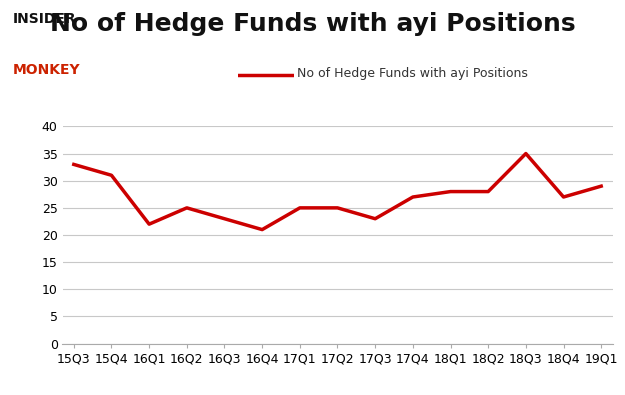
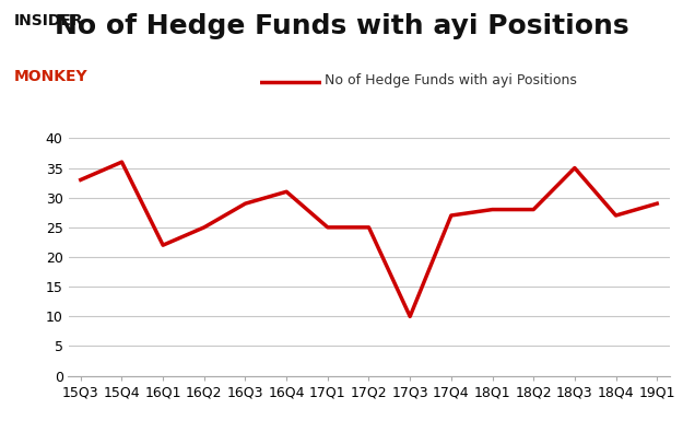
15Q4: 31 -> 36
16Q3: 23 -> 29
16Q4: 21 -> 31
17Q3: 23 -> 10
